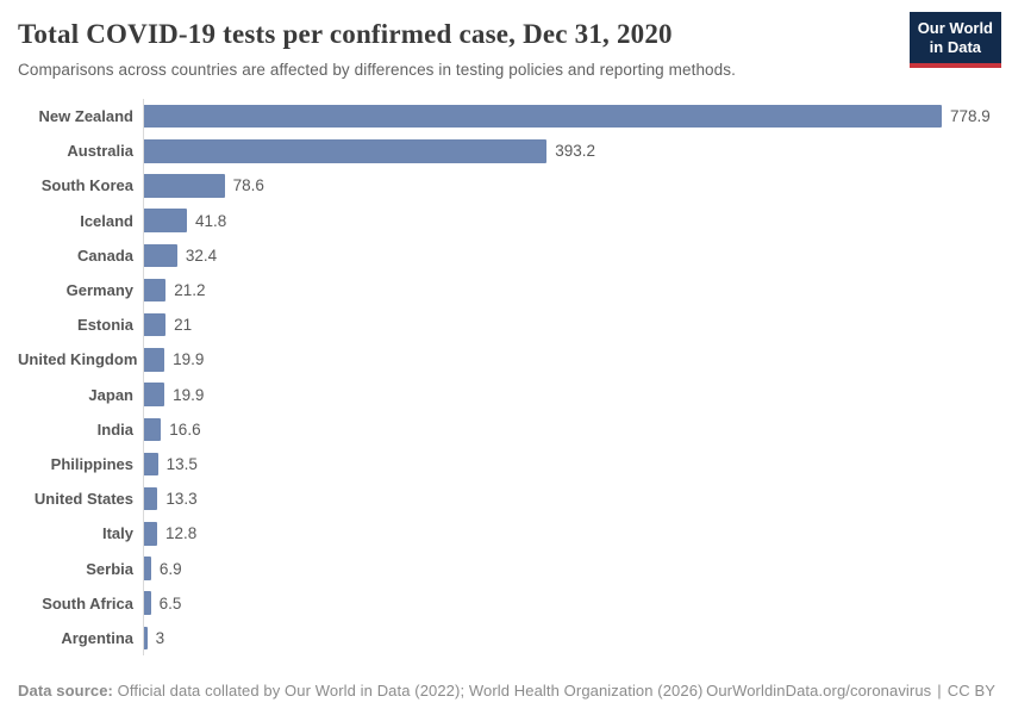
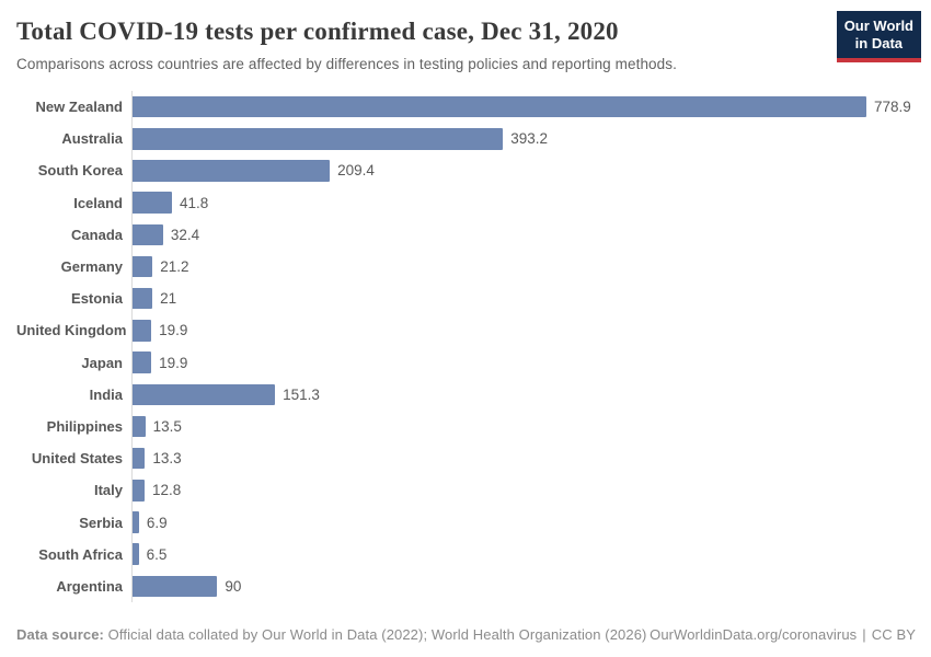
South Korea: 78.6 -> 209.4
India: 16.6 -> 151.3
Argentina: 3 -> 90
